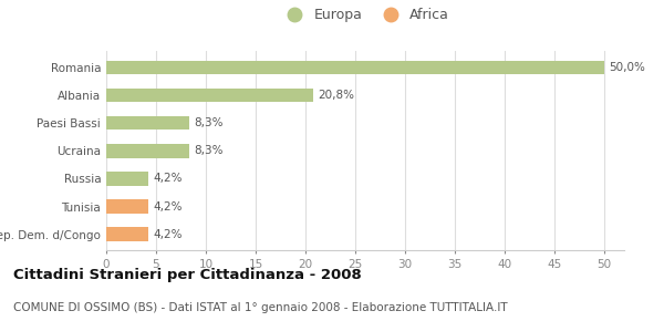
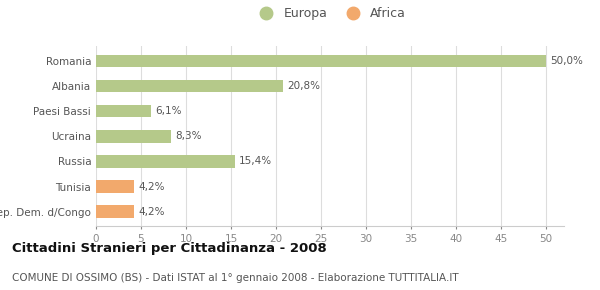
Paesi Bassi: 8,3% -> 6,1%
Russia: 4,2% -> 15,4%
